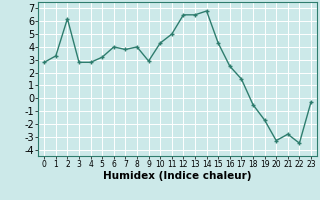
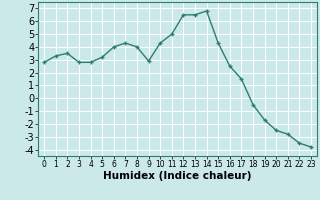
2: 6.2 -> 3.5
7: 3.8 -> 4.3
20: -3.3 -> -2.5
23: -0.3 -> -3.8
